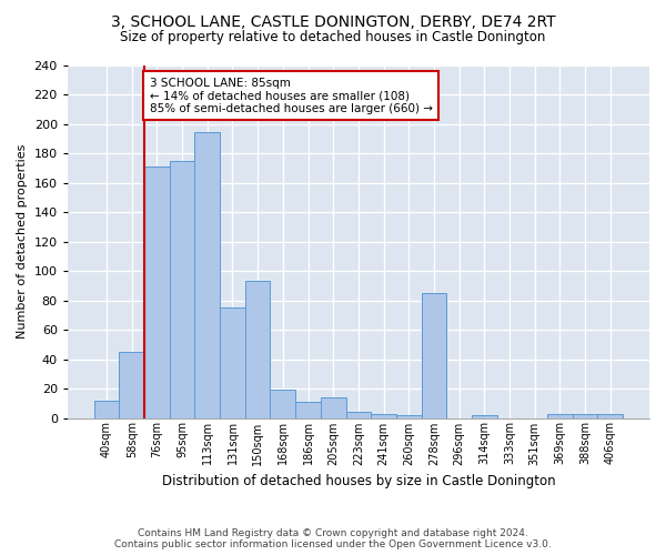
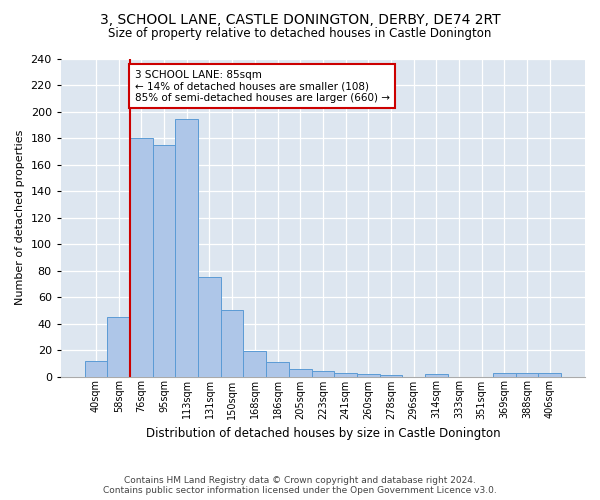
76sqm: 171 -> 180
150sqm: 93 -> 50
205sqm: 14 -> 6
278sqm: 85 -> 1
